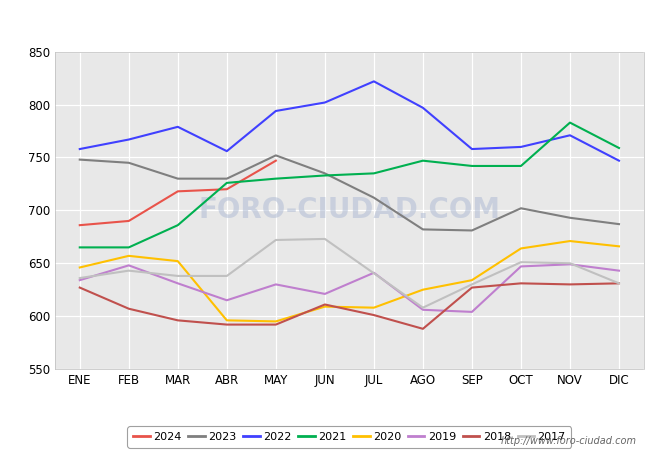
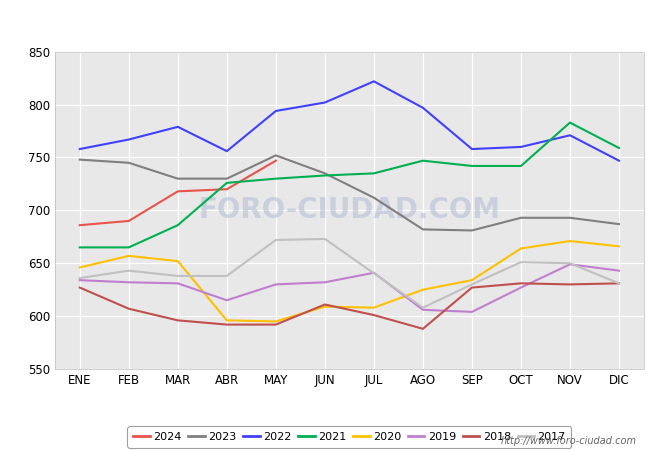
2019/FEB: 648 -> 632
2019/JUN: 621 -> 632
2023/OCT: 702 -> 693
2019/OCT: 647 -> 627
